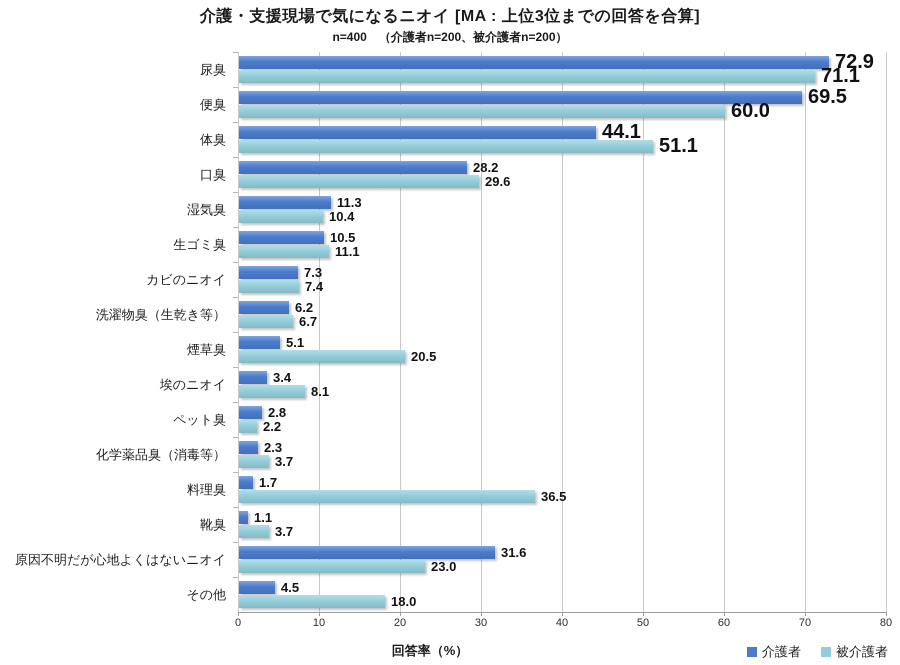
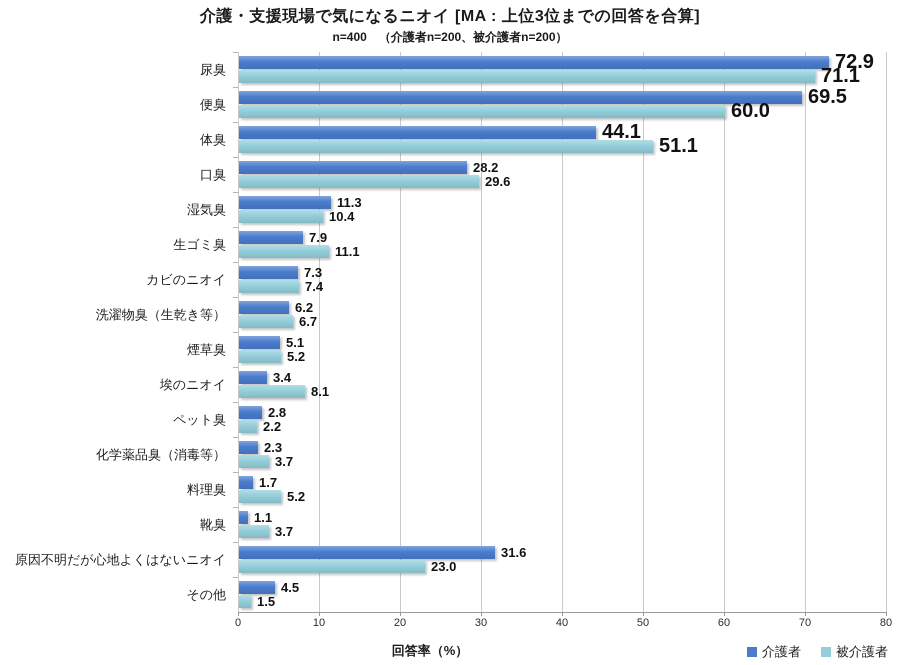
介護者/生ゴミ臭: 10.5 -> 7.9
被介護者/煙草臭: 20.5 -> 5.2
被介護者/料理臭: 36.5 -> 5.2
被介護者/その他: 18.0 -> 1.5
